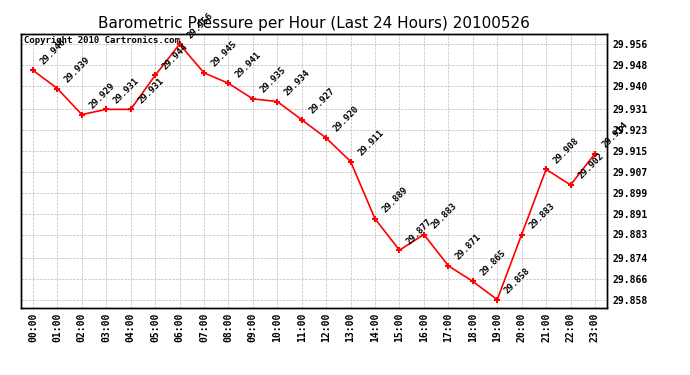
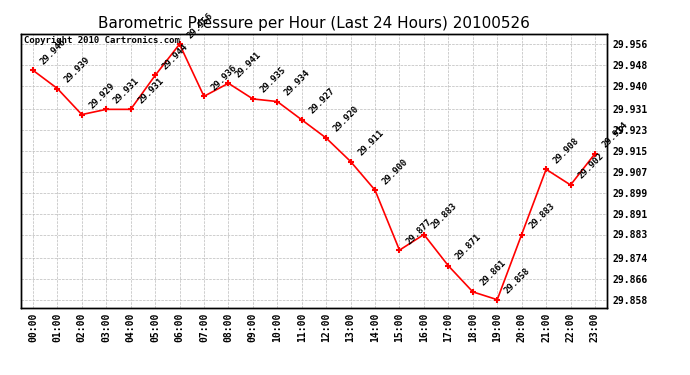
07:00: 29.945 -> 29.936
14:00: 29.889 -> 29.900
18:00: 29.865 -> 29.861
